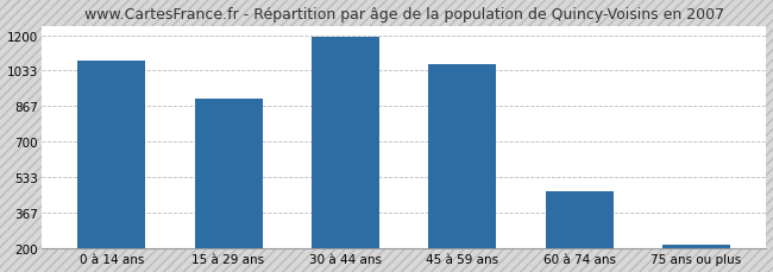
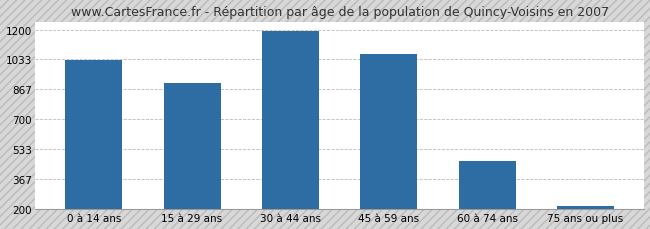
0 à 14 ans: 1080 -> 1030
